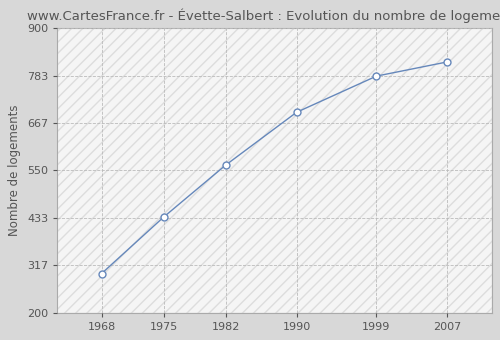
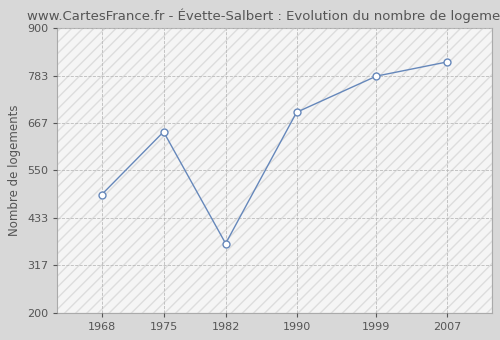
1968: 296 -> 490
1975: 435 -> 645
1982: 563 -> 370
